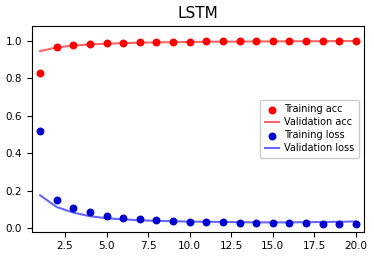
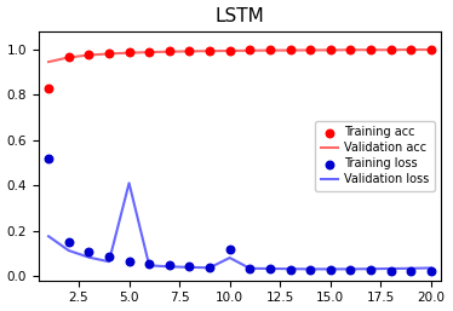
Validation loss/5.0: 0.05 -> 0.41
Training loss/10.0: 0.03 -> 0.12
Validation loss/10.0: 0.03 -> 0.08
